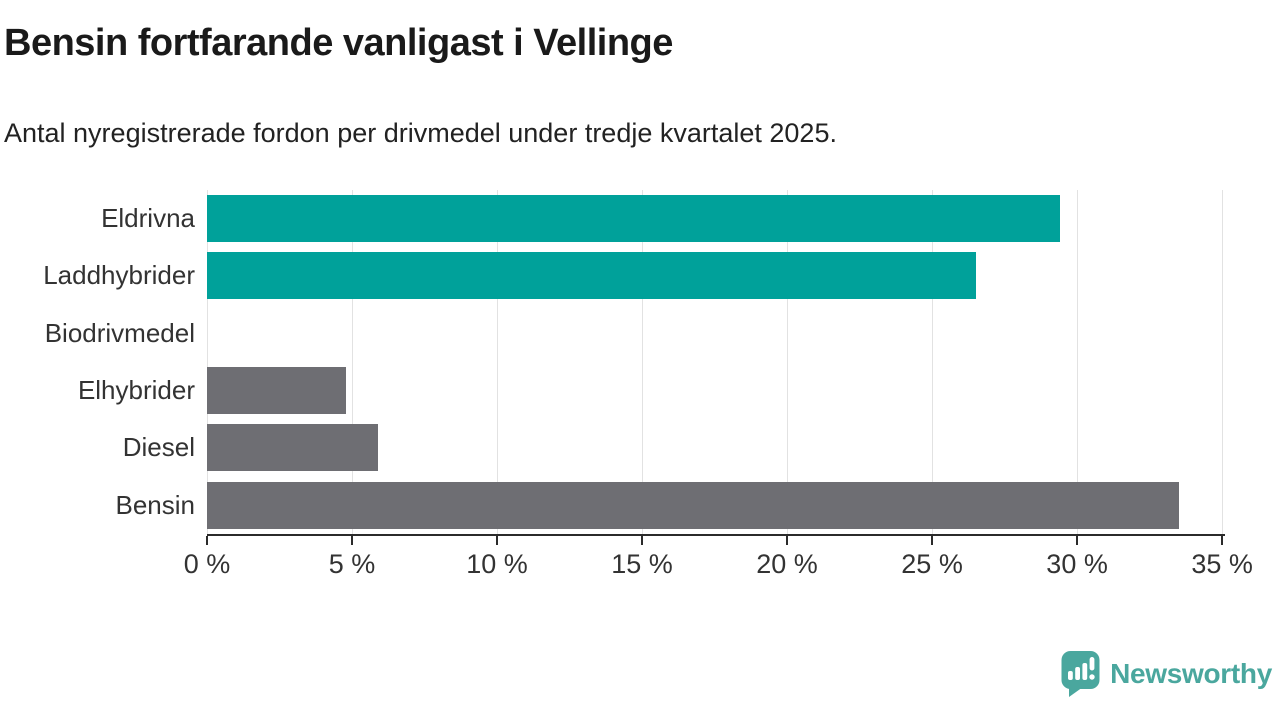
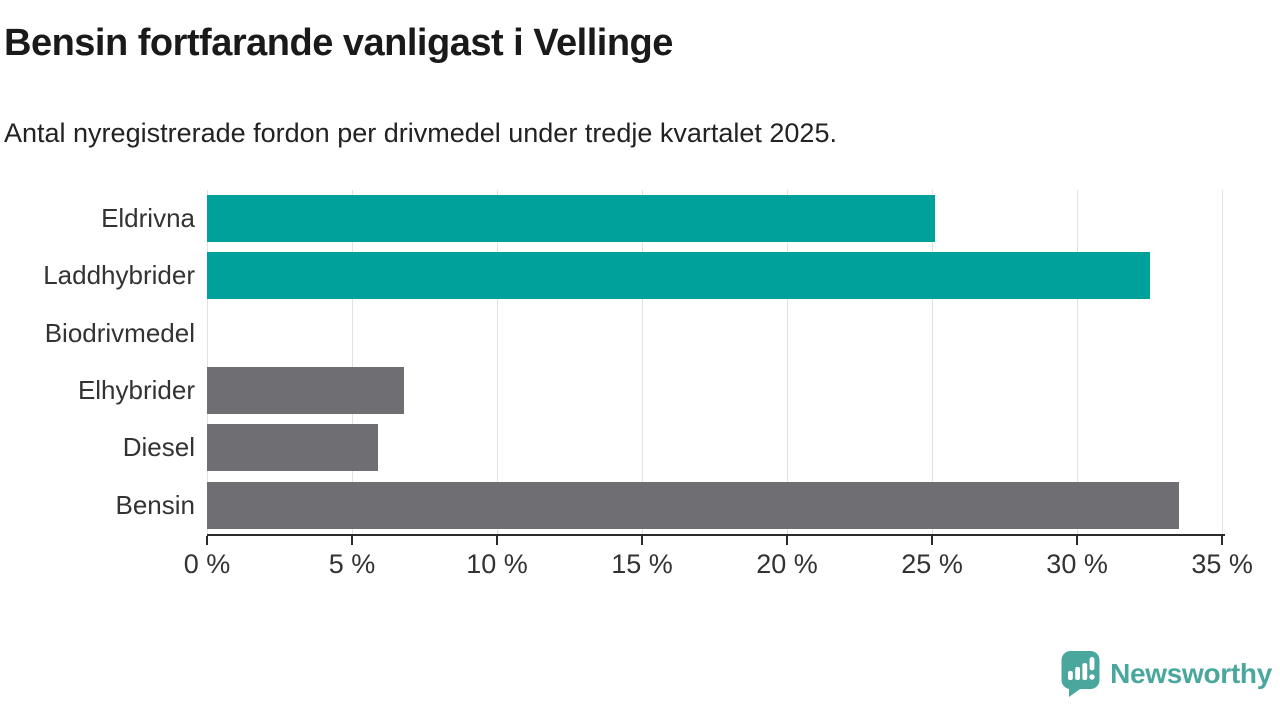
Eldrivna: 29.4% -> 25.1%
Laddhybrider: 26.5% -> 32.5%
Elhybrider: 4.8% -> 6.8%
